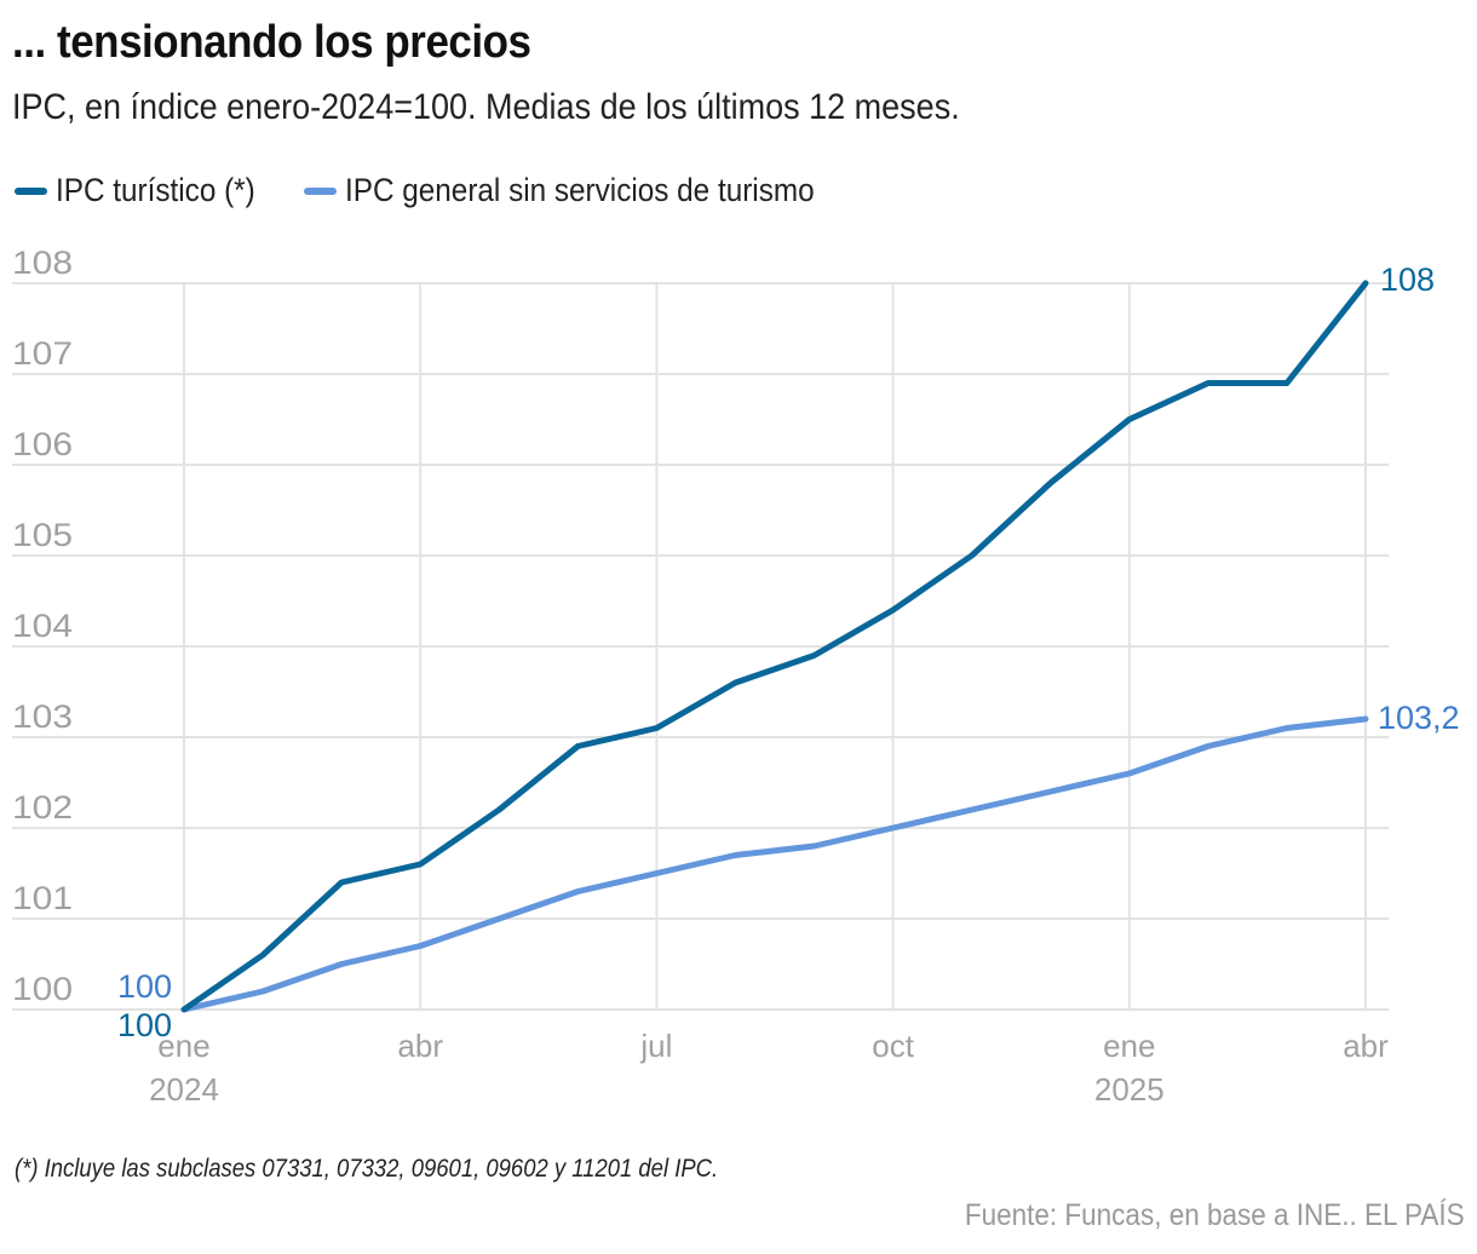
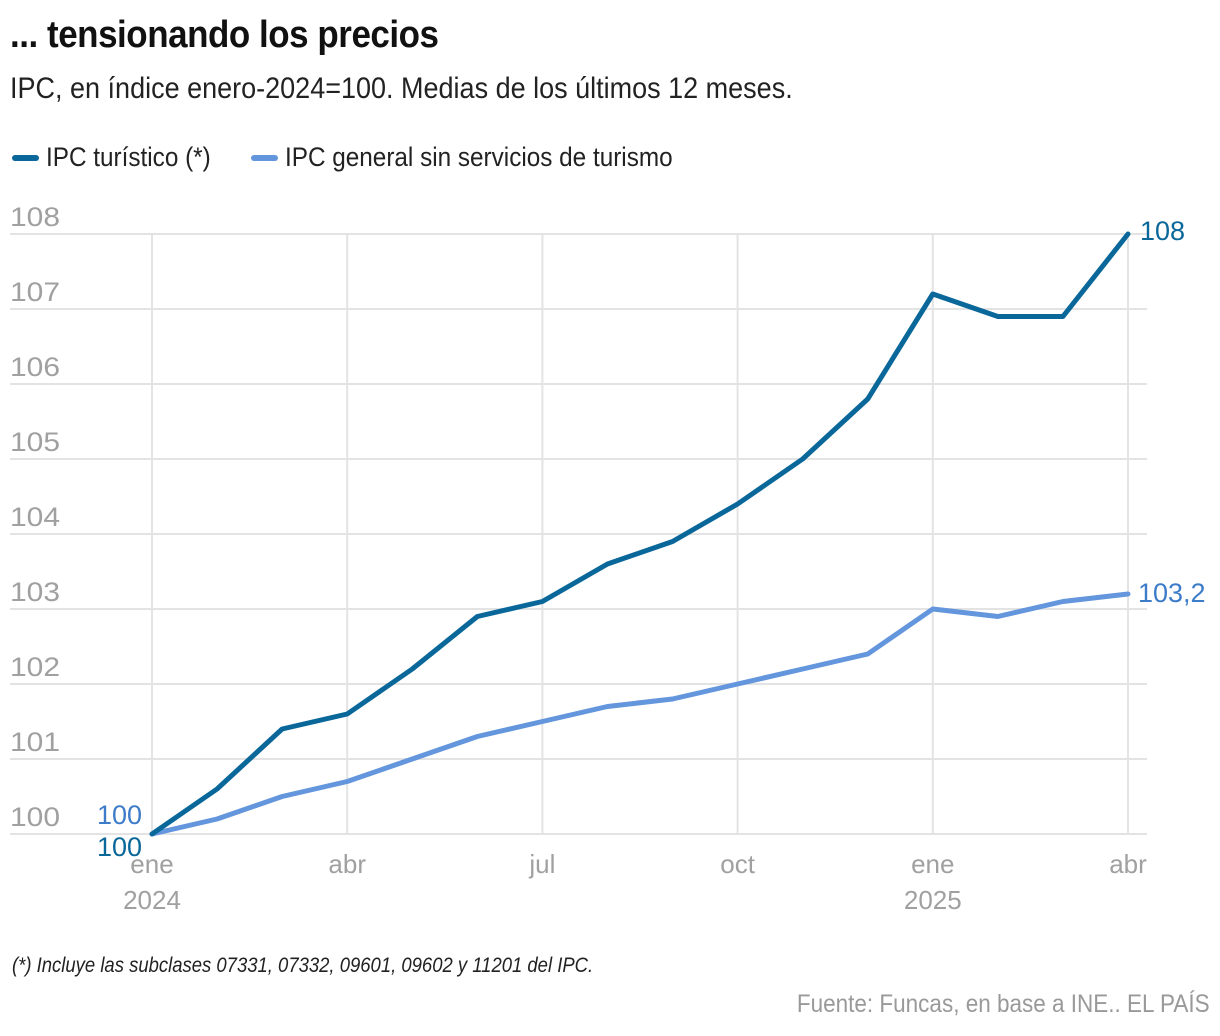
IPC turístico (*)/ene 2025: 106.5 -> 107.2
IPC general sin servicios de turismo/ene 2025: 102.6 -> 103.0
